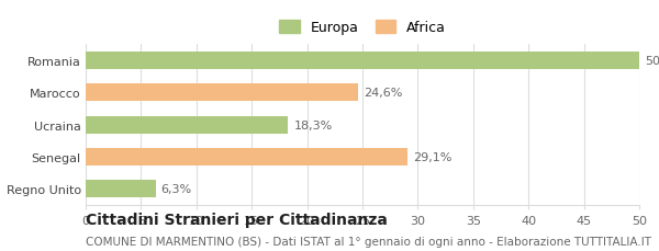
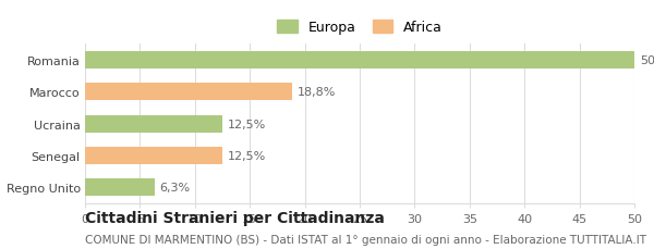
Marocco: 24,6% -> 18,8%
Ucraina: 18,3% -> 12,5%
Senegal: 29,1% -> 12,5%
